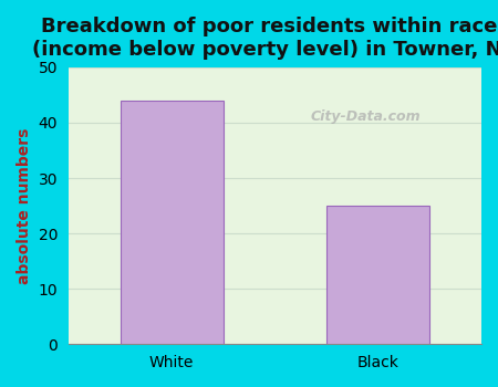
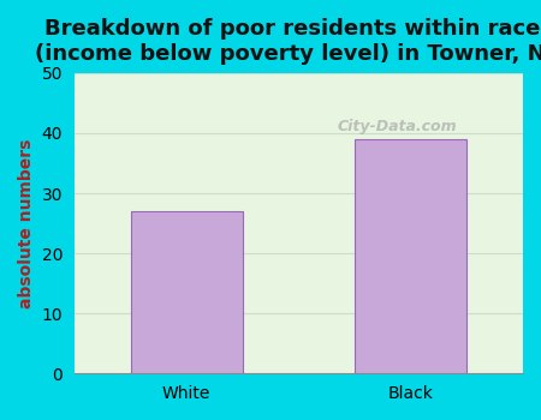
White: 44 -> 27
Black: 25 -> 39
